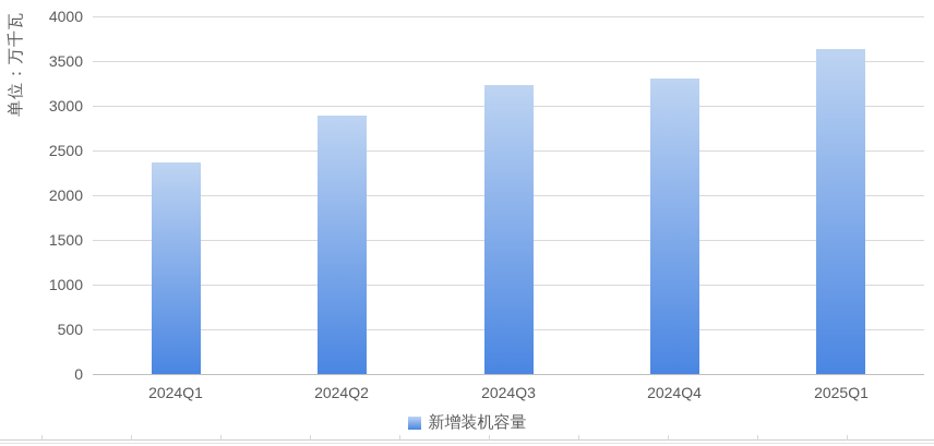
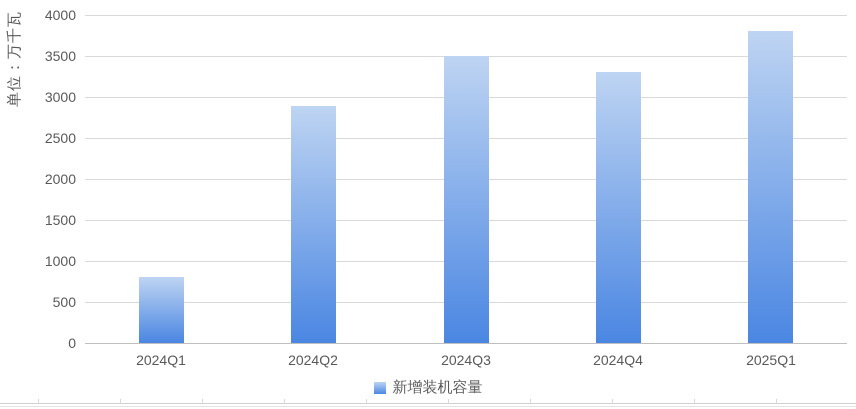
2024Q1: 2400 -> 800
2024Q3: 3200 -> 3500
2025Q1: 3600 -> 3800
